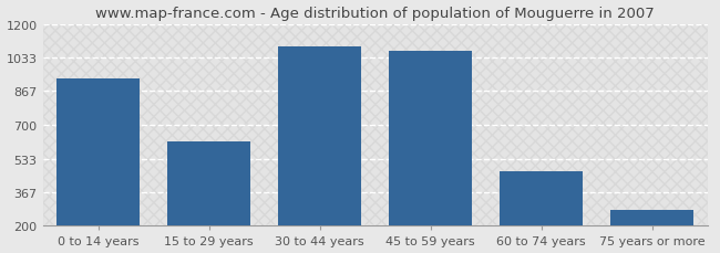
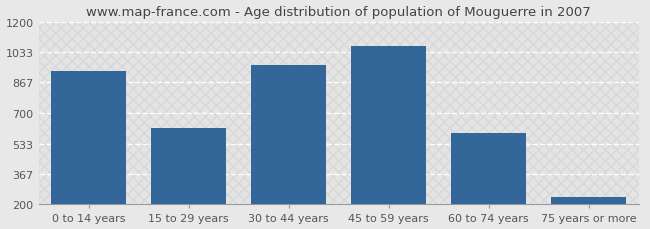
30 to 44 years: 1090 -> 960
60 to 74 years: 470 -> 590
75 years or more: 280 -> 240
